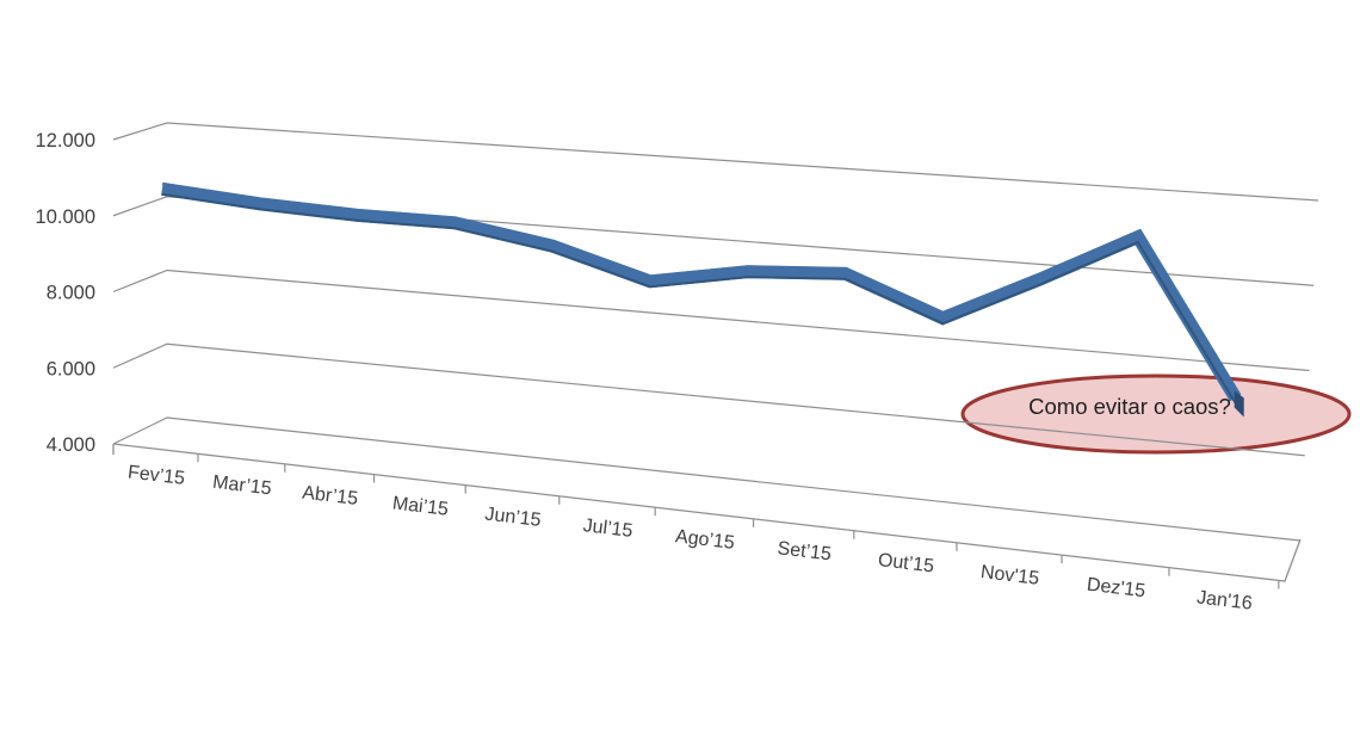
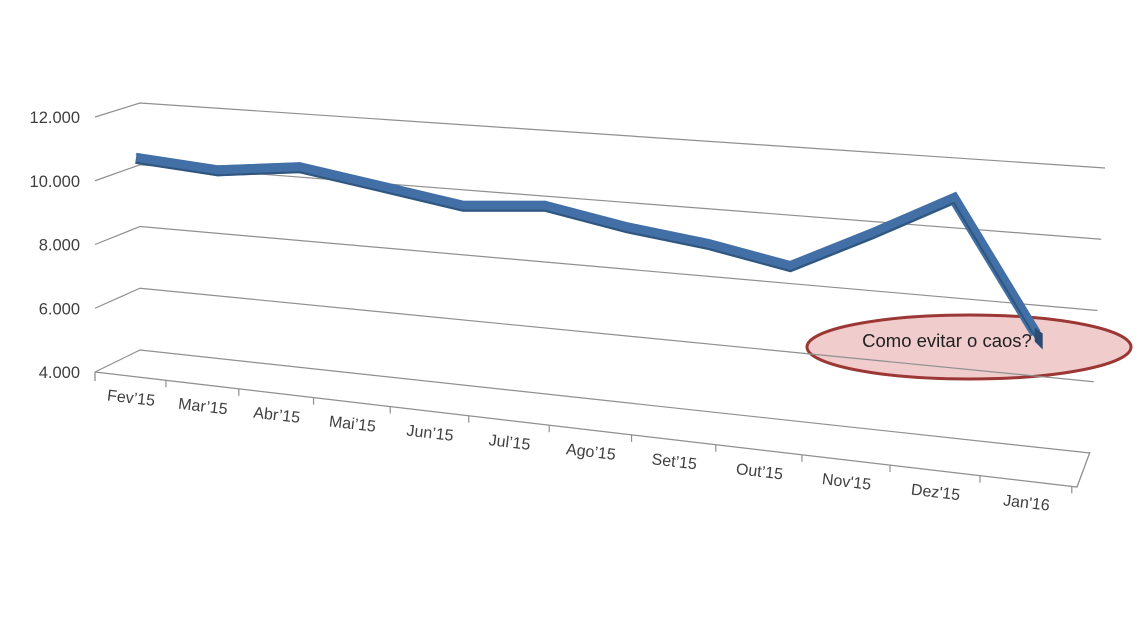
Abr’15: 9900 -> 10300
Jul’15: 8800 -> 9700
Set’15: 9400 -> 9000
